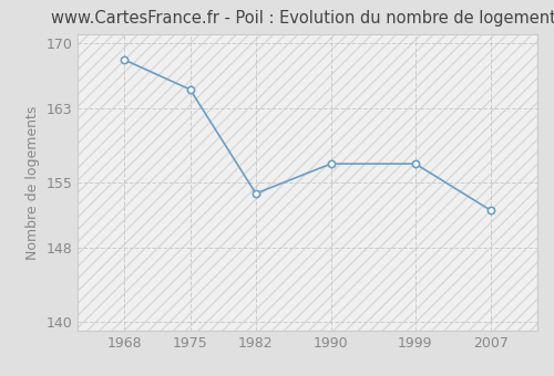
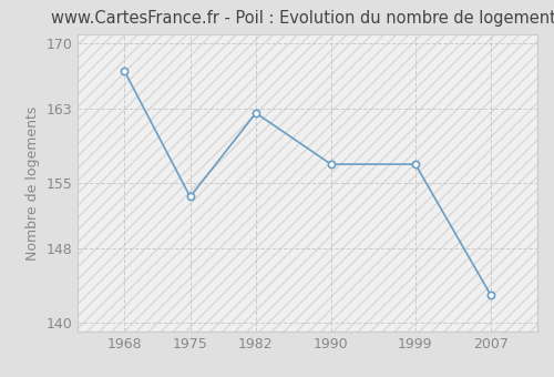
1968: 168.2 -> 167.0
1975: 165.0 -> 153.5
1982: 153.8 -> 162.5
2007: 152.0 -> 143.0
